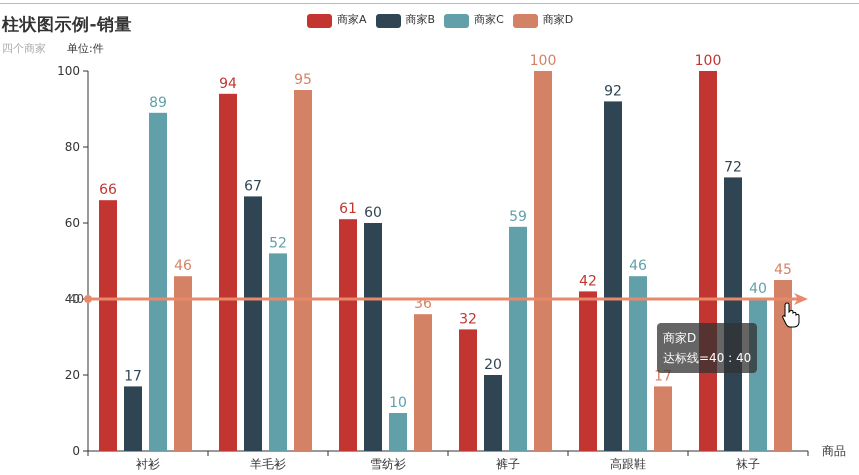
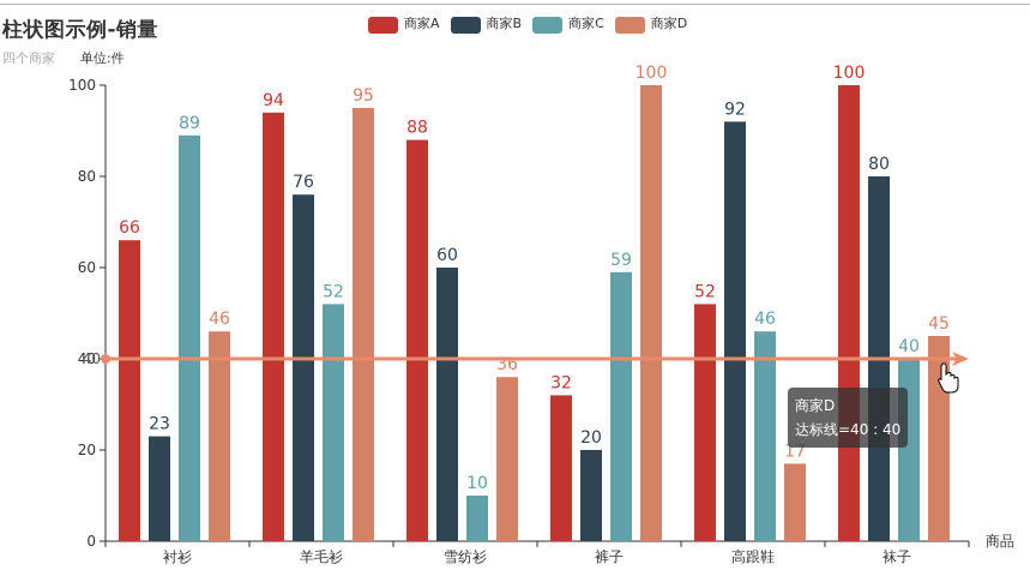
商家B/衬衫: 17 -> 23
商家B/羊毛衫: 67 -> 76
商家A/雪纺衫: 61 -> 88
商家A/高跟鞋: 42 -> 52
商家B/袜子: 72 -> 80
